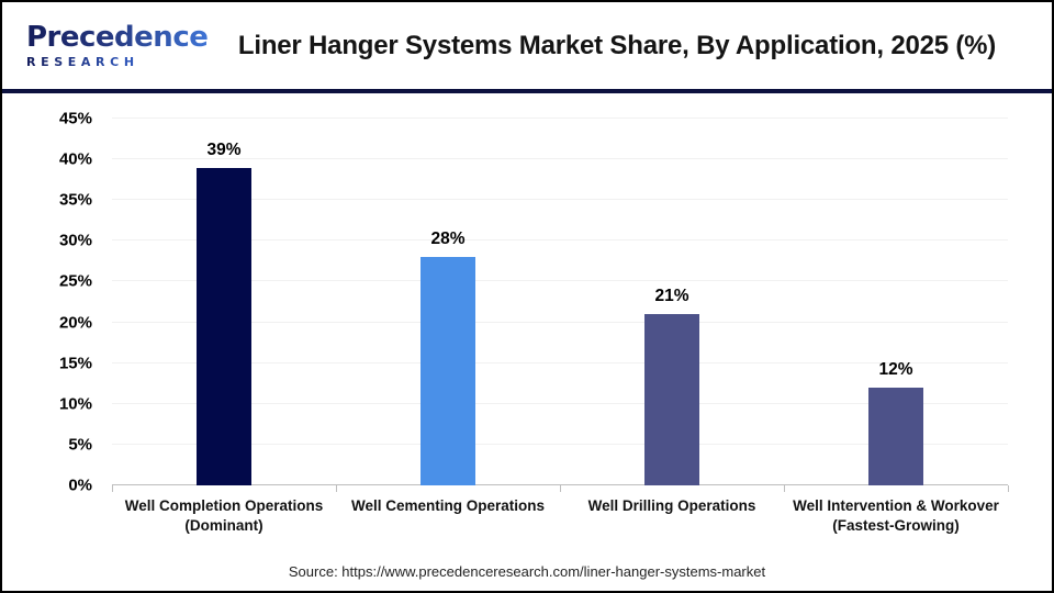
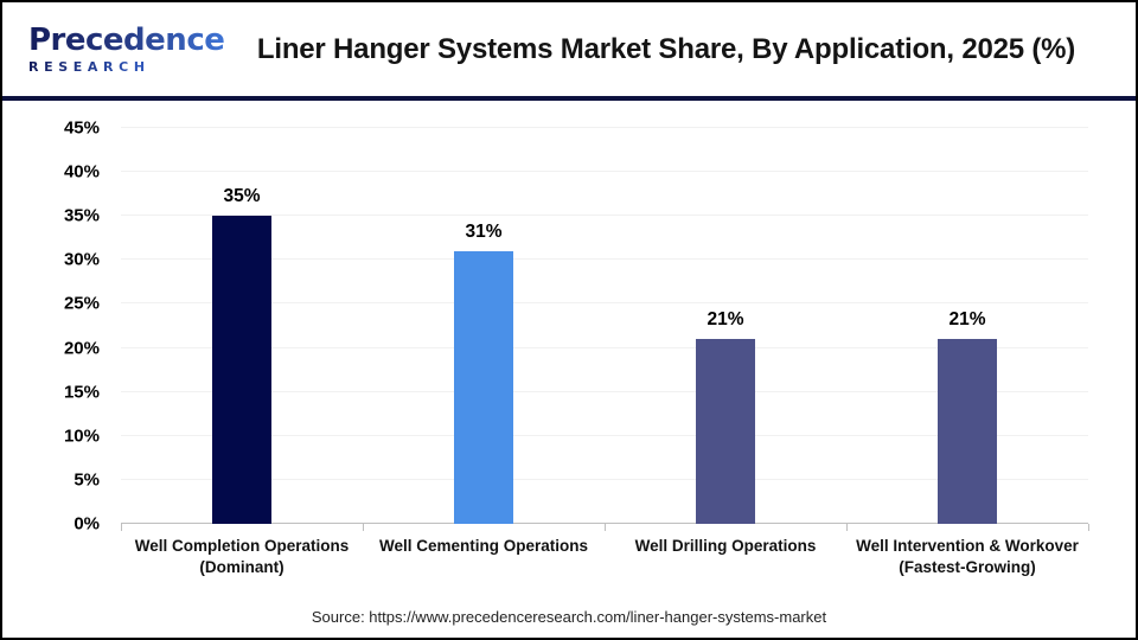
Well Completion Operations (Dominant): 39% -> 35%
Well Cementing Operations: 28% -> 31%
Well Intervention & Workover (Fastest-Growing): 12% -> 21%
